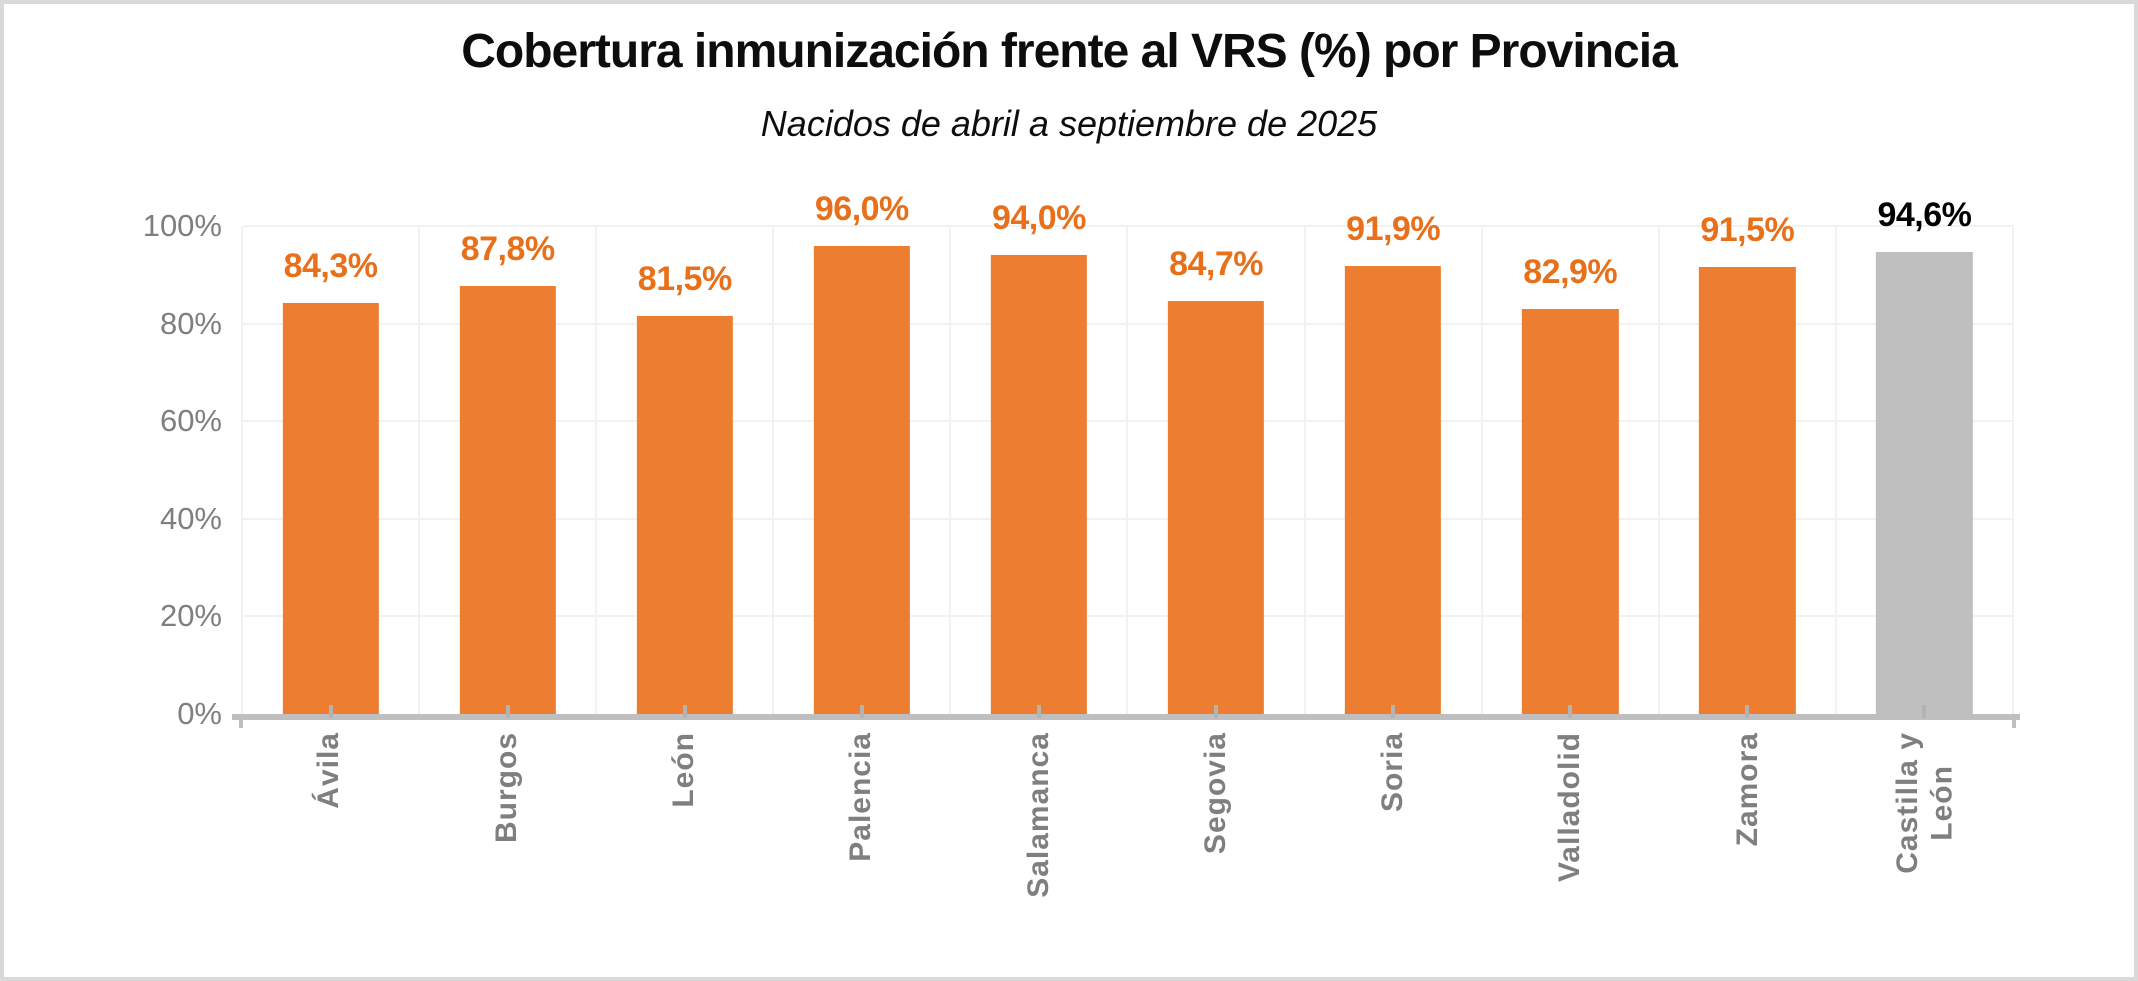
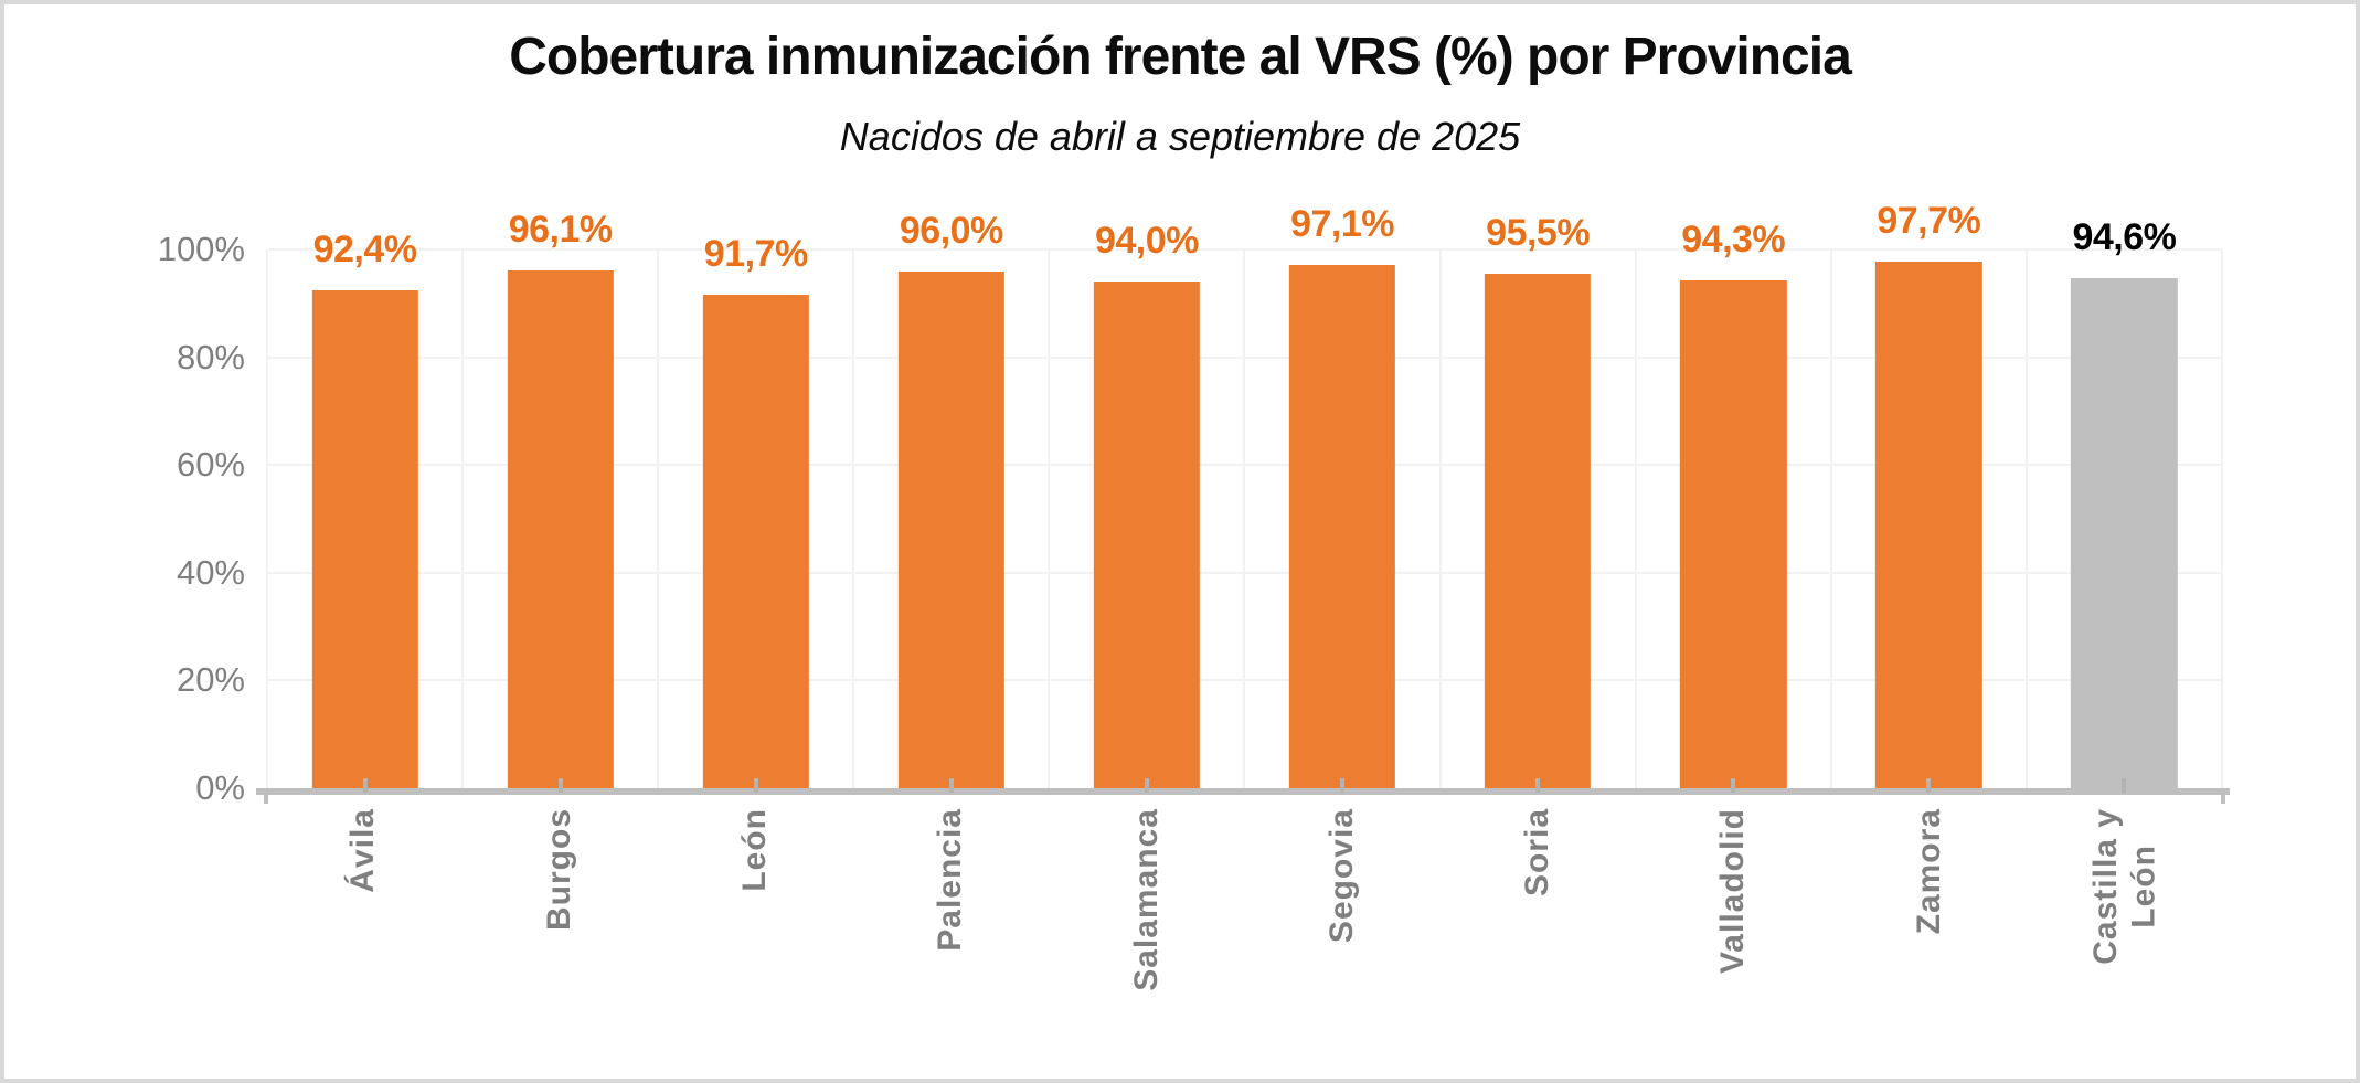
Ávila: 84,3% -> 92,4%
Burgos: 87,8% -> 96,1%
León: 81,5% -> 91,7%
Segovia: 84,7% -> 97,1%
Soria: 91,9% -> 95,5%
Valladolid: 82,9% -> 94,3%
Zamora: 91,5% -> 97,7%
